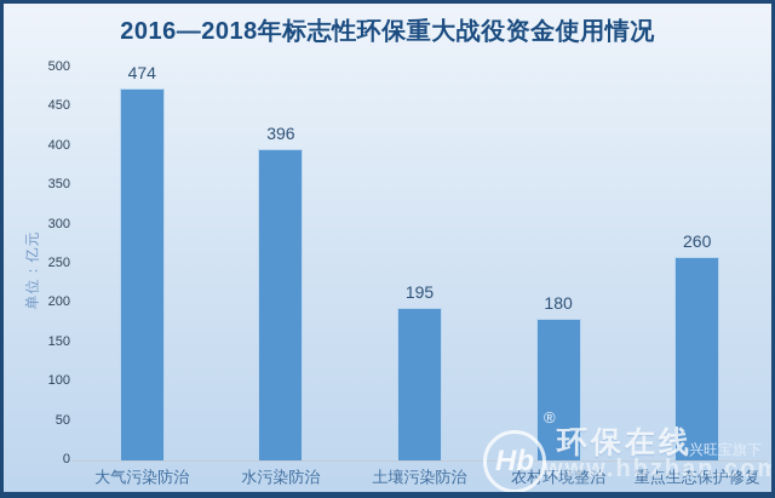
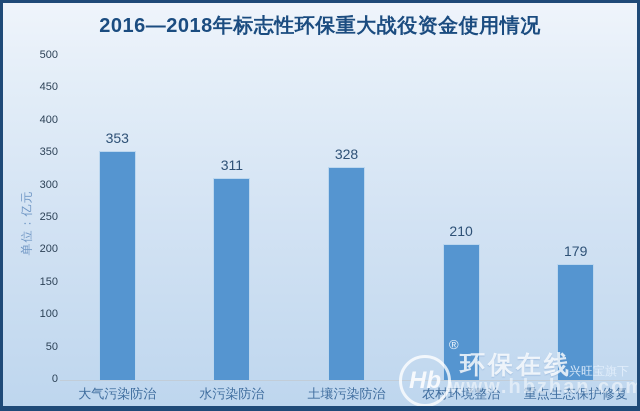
大气污染防治: 474 -> 353
水污染防治: 396 -> 311
土壤污染防治: 195 -> 328
农村环境整治: 180 -> 210
重点生态保护修复: 260 -> 179
